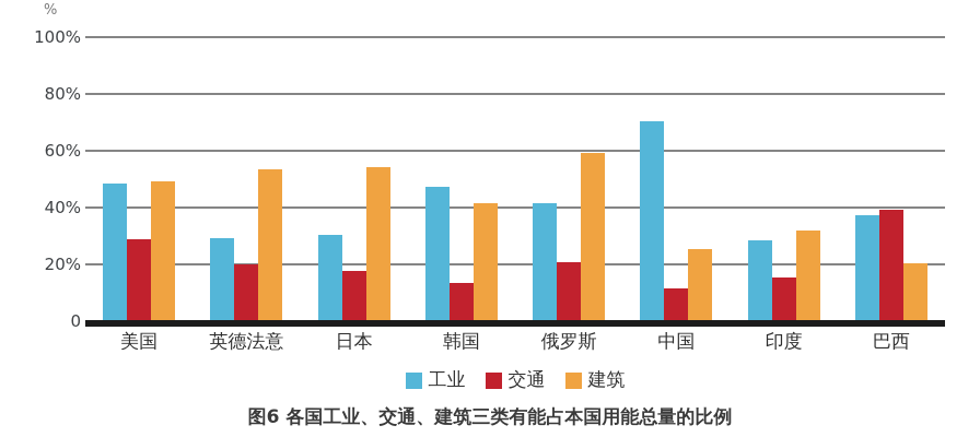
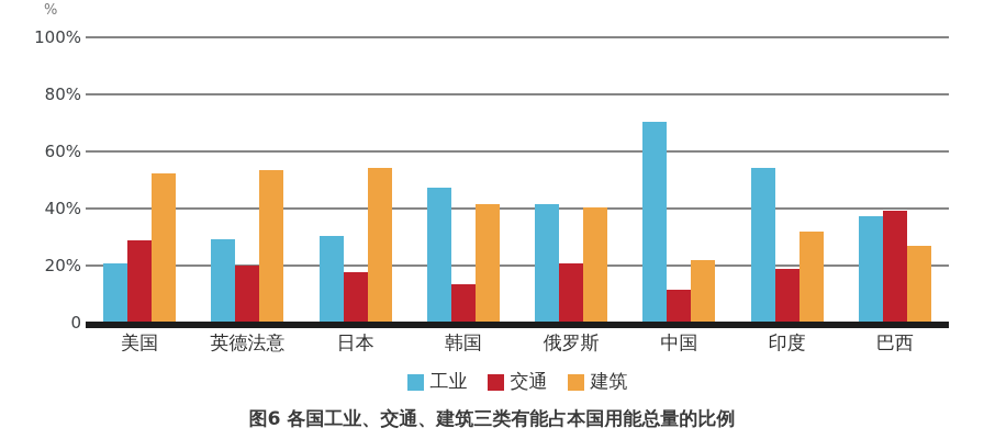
工业/美国: 48% -> 20%
建筑/美国: 49% -> 52%
建筑/俄罗斯: 59% -> 40%
建筑/中国: 25% -> 22%
工业/印度: 28% -> 54%
交通/印度: 15% -> 18%
建筑/巴西: 20% -> 26%
